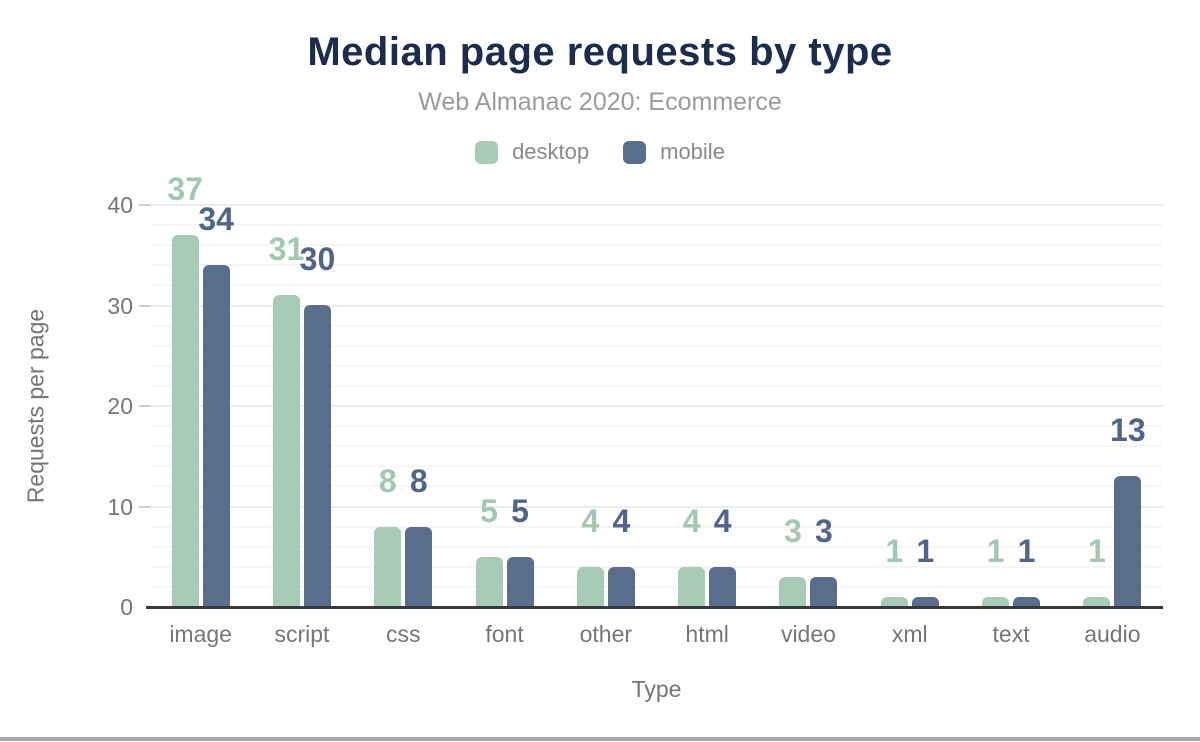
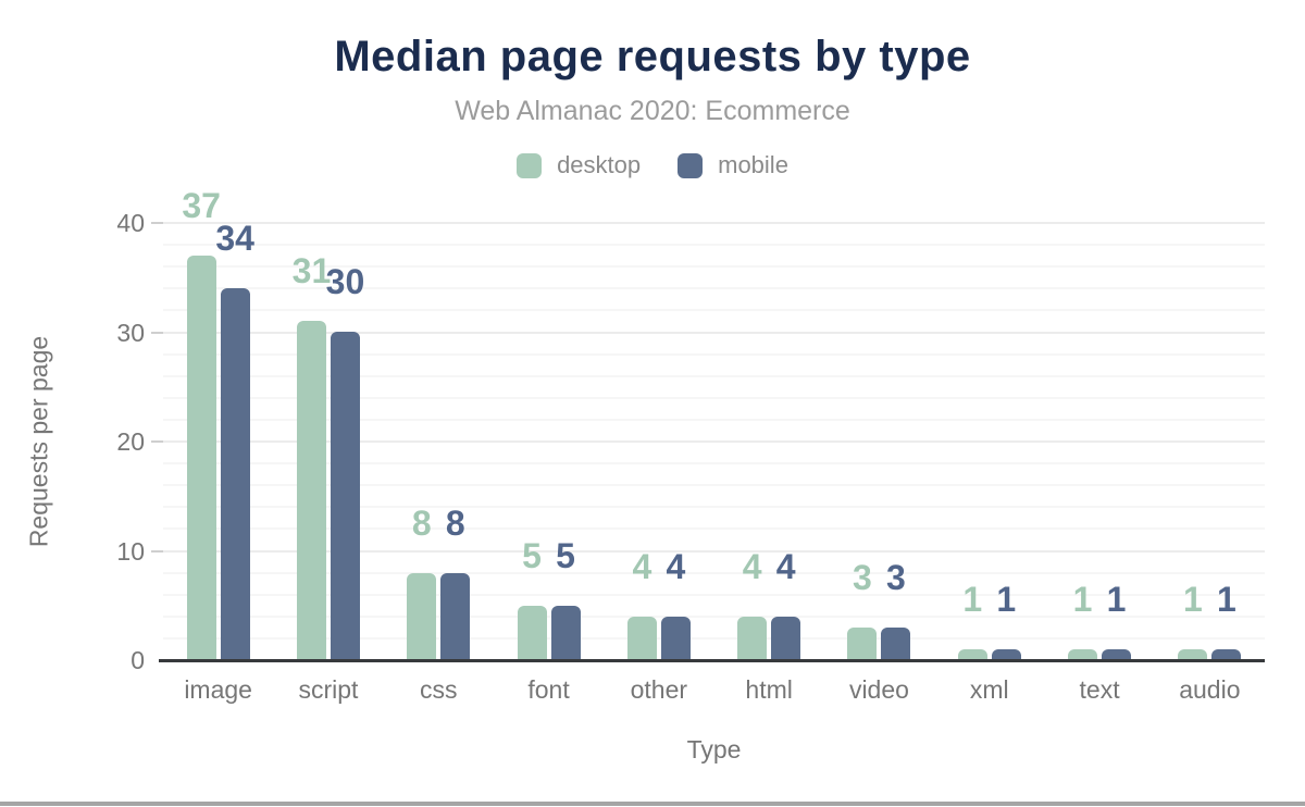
mobile/audio: 13 -> 1
